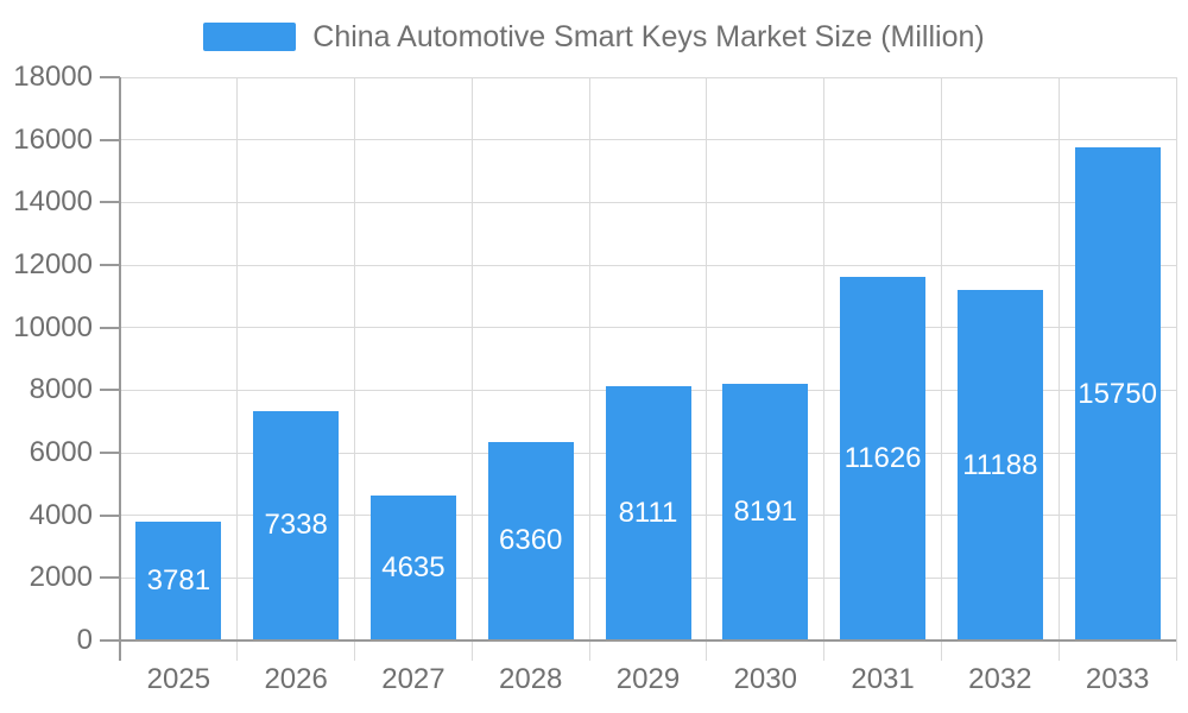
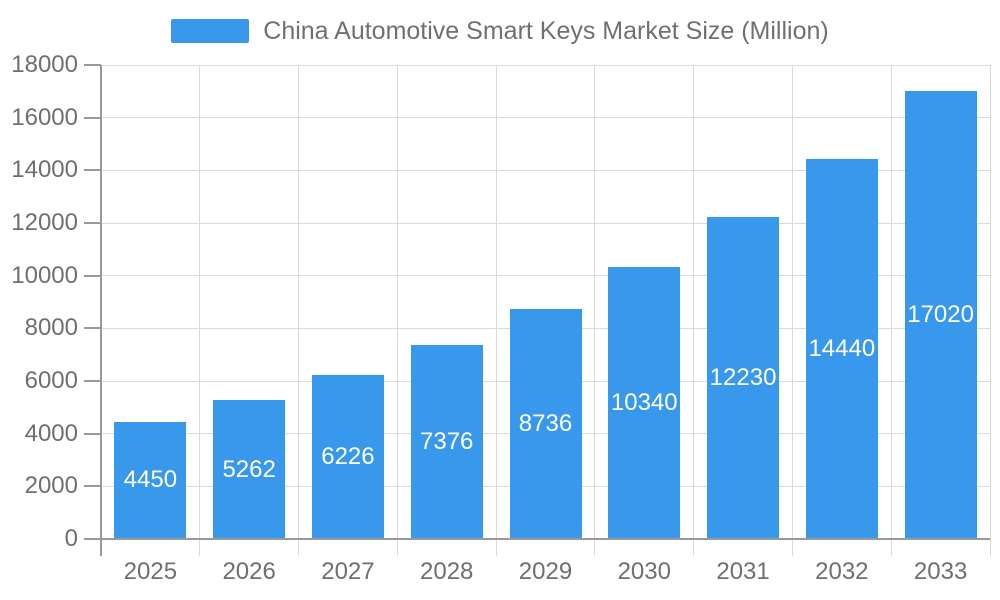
2025: 3781 -> 4450
2026: 7338 -> 5262
2027: 4635 -> 6226
2028: 6360 -> 7376
2029: 8111 -> 8736
2030: 8191 -> 10340
2031: 11626 -> 12230
2032: 11188 -> 14440
2033: 15750 -> 17020
